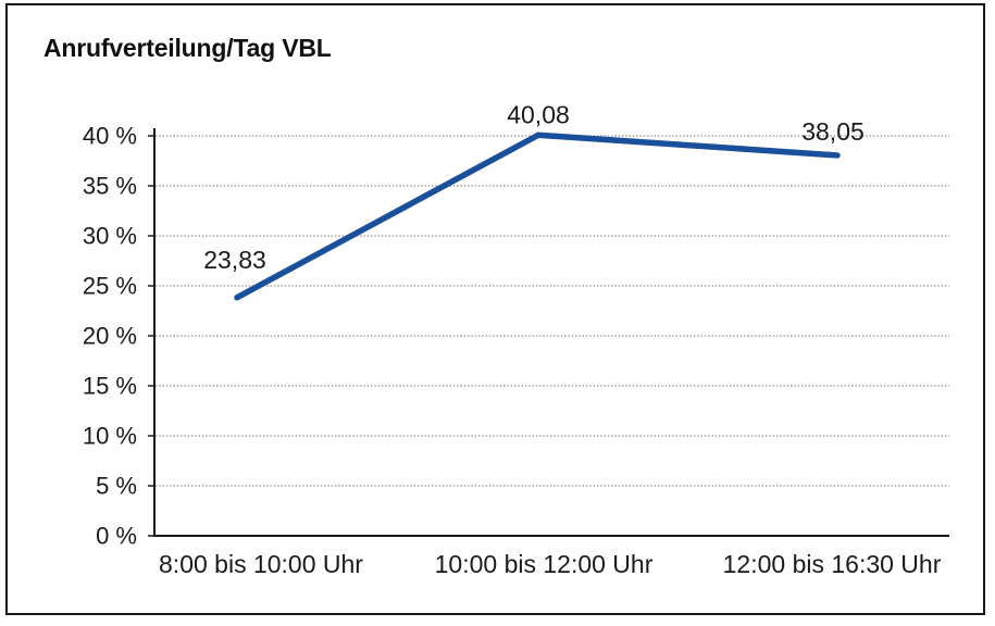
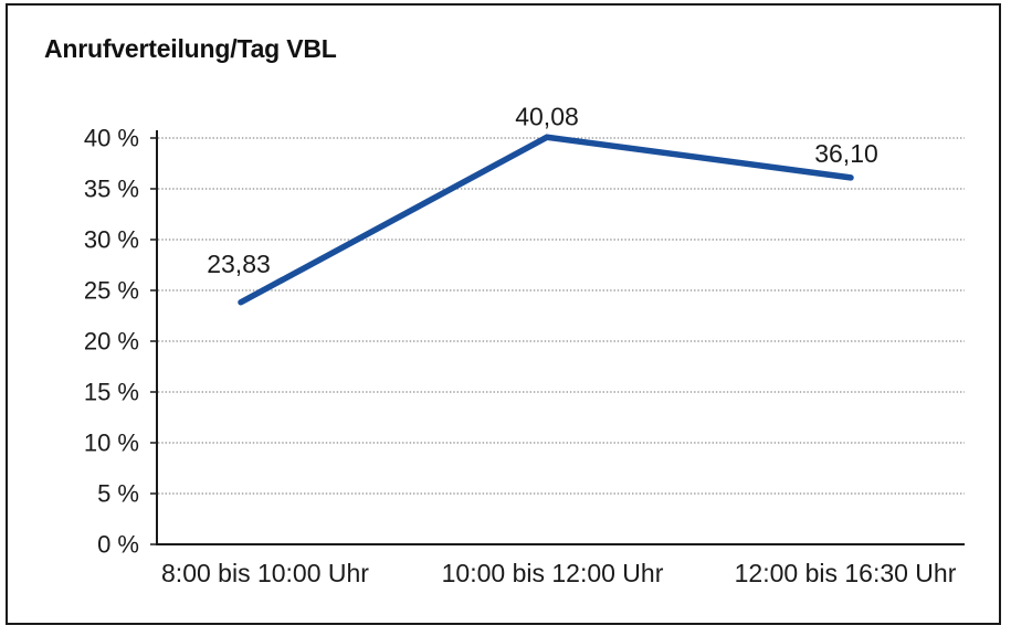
12:00 bis 16:30 Uhr: 38,05 -> 36,10
